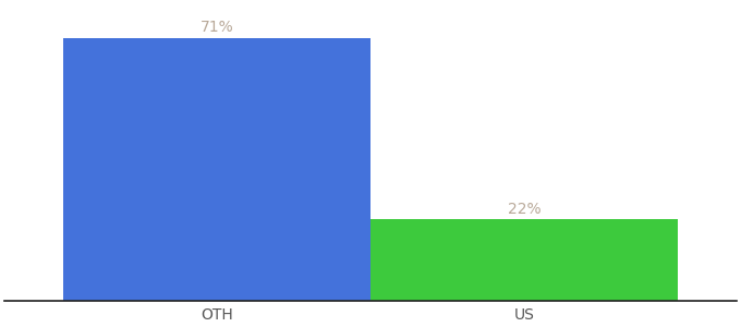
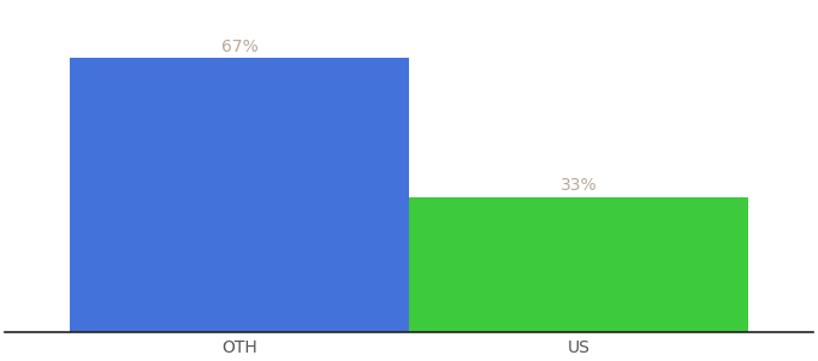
OTH: 71% -> 67%
US: 22% -> 33%
